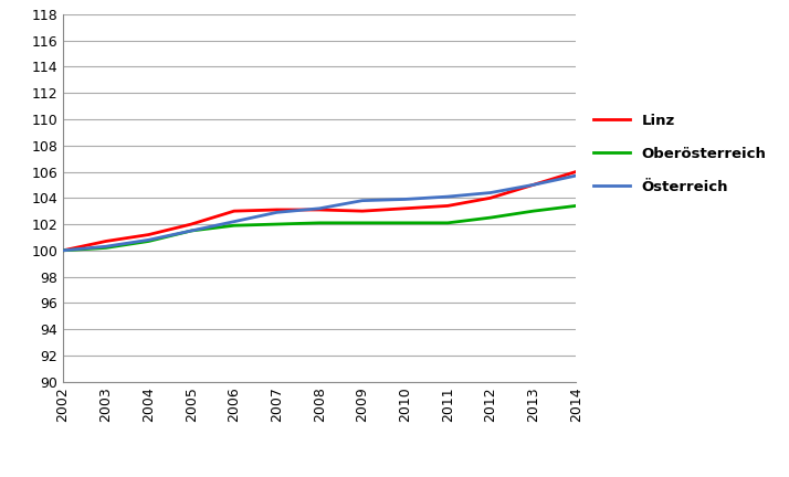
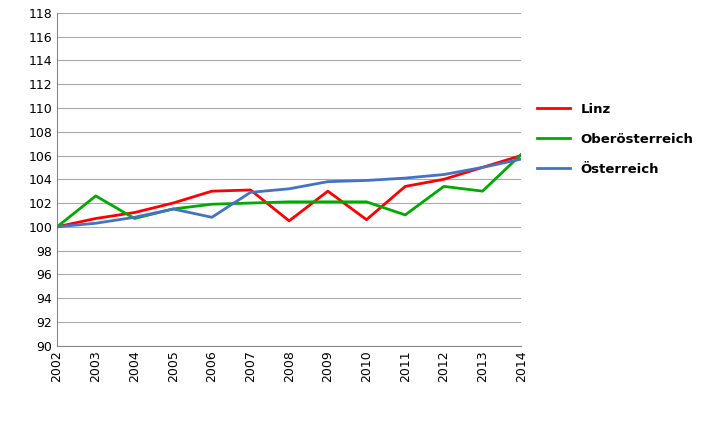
Oberösterreich/2003: 100.2 -> 102.6
Österreich/2006: 102.2 -> 100.8
Linz/2008: 103.1 -> 100.5
Linz/2010: 103.2 -> 100.6
Oberösterreich/2011: 102.1 -> 101.0
Oberösterreich/2012: 102.5 -> 103.4
Oberösterreich/2014: 103.4 -> 106.1
